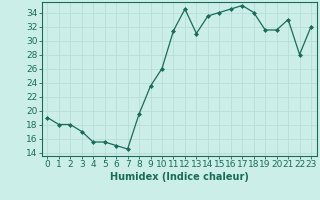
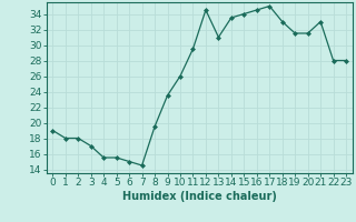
11: 31.4 -> 29.5
18: 34.0 -> 33.0
23: 32.0 -> 28.0
